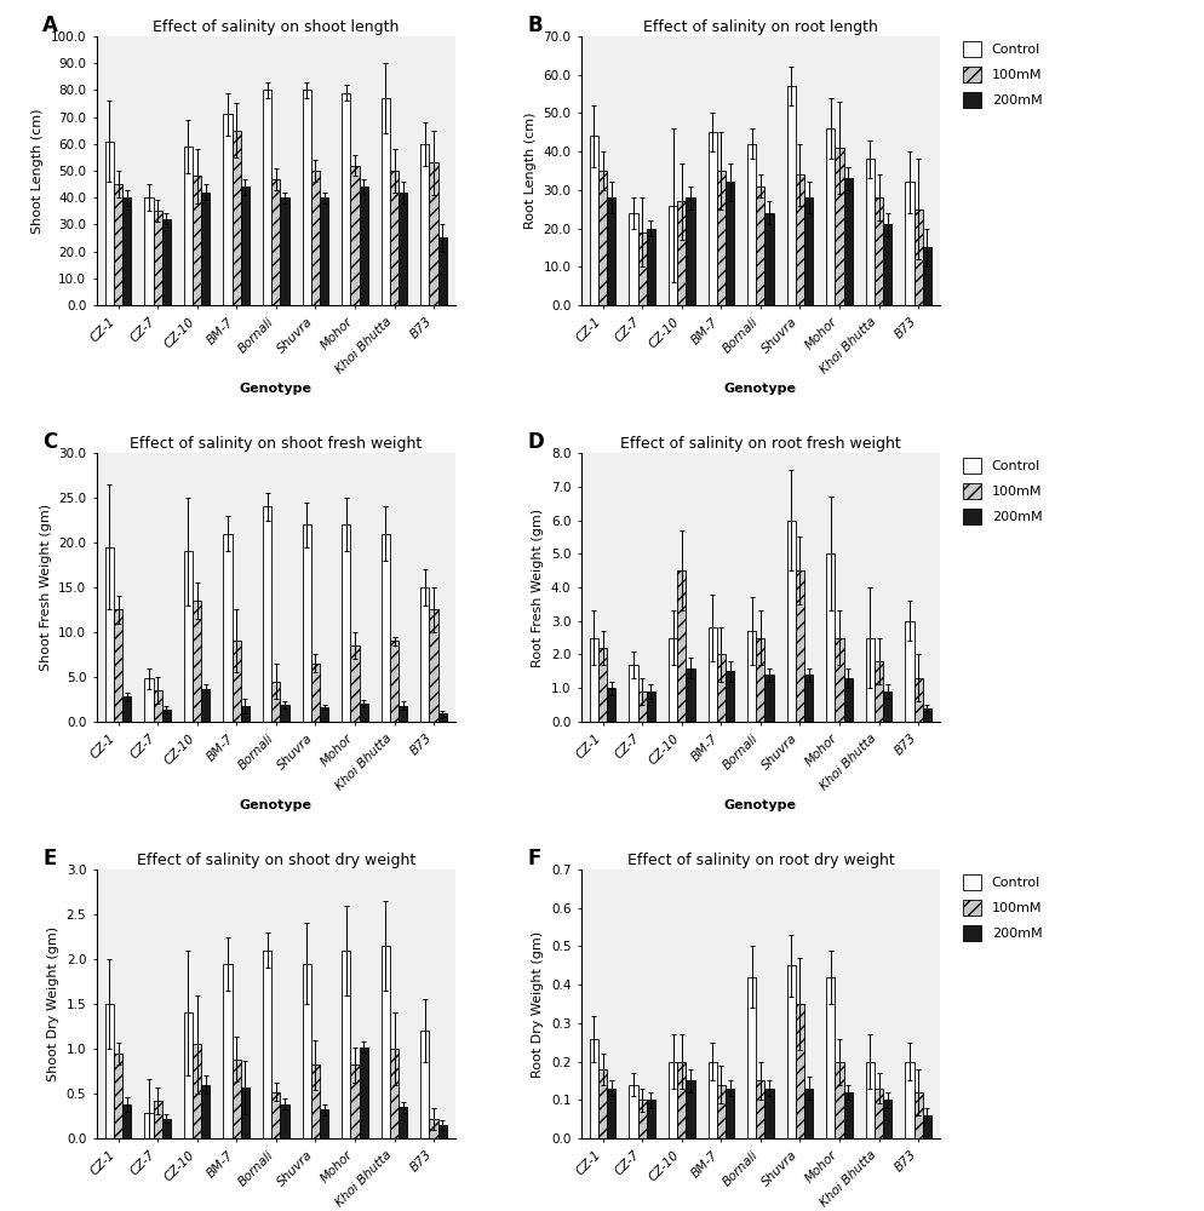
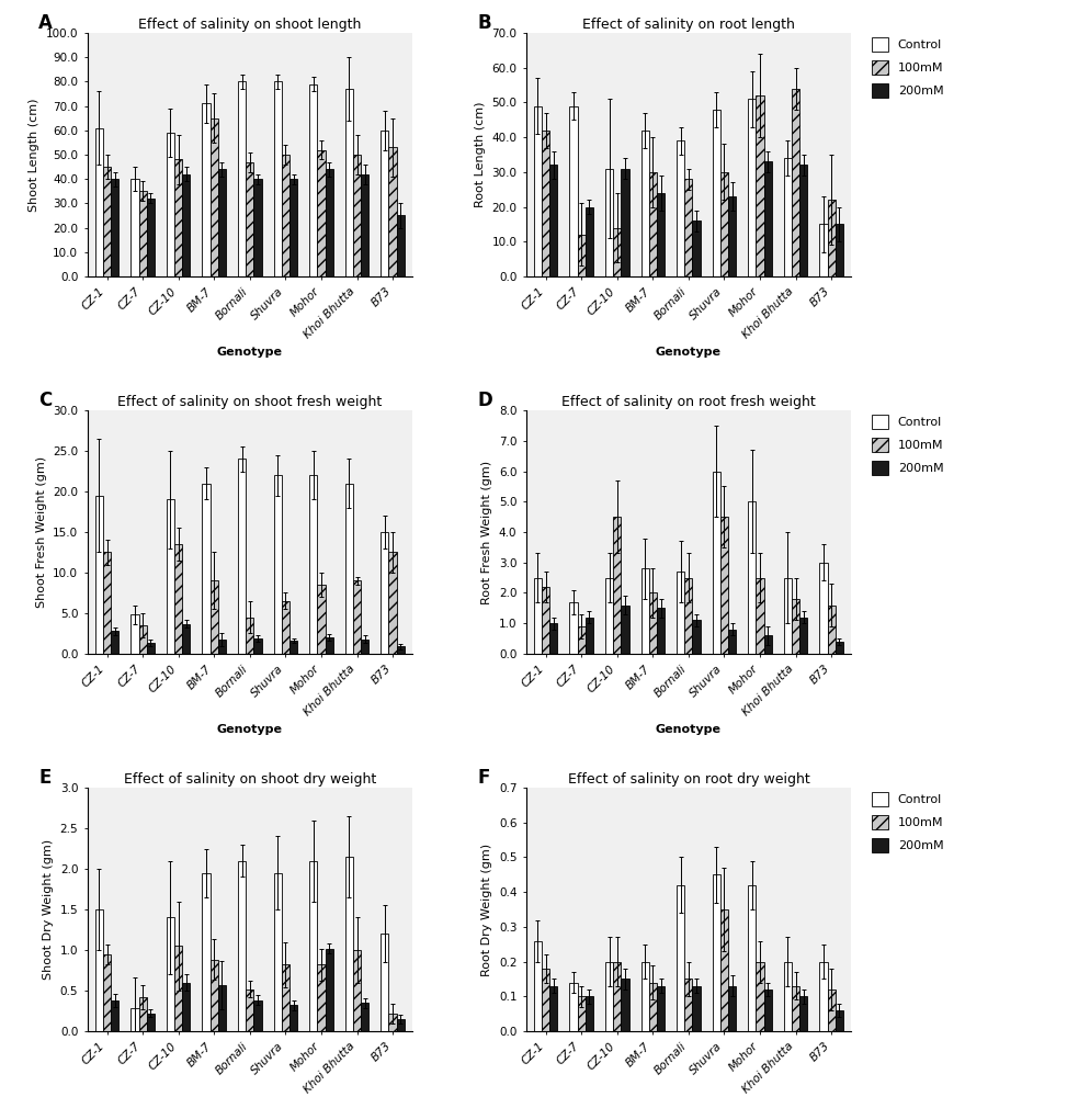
Effect of salinity on root length/Control/CZ-1: 44 -> 49
Effect of salinity on root length/100mM/CZ-1: 35 -> 42
Effect of salinity on root length/200mM/CZ-1: 28 -> 32
Effect of salinity on root length/Control/CZ-7: 24 -> 49
Effect of salinity on root length/100mM/CZ-7: 19 -> 12
Effect of salinity on root length/Control/CZ-10: 26 -> 31
Effect of salinity on root length/100mM/CZ-10: 27 -> 14
Effect of salinity on root length/200mM/CZ-10: 28 -> 31
Effect of salinity on root length/Control/BM-7: 45 -> 42
Effect of salinity on root length/100mM/BM-7: 35 -> 30
Effect of salinity on root length/200mM/BM-7: 32 -> 24
Effect of salinity on root length/Control/Bornali: 42 -> 39
Effect of salinity on root length/100mM/Bornali: 31 -> 28
Effect of salinity on root length/200mM/Bornali: 24 -> 16
Effect of salinity on root length/Control/Shuvra: 57 -> 48
Effect of salinity on root length/100mM/Shuvra: 34 -> 30
Effect of salinity on root length/200mM/Shuvra: 28 -> 23
Effect of salinity on root length/Control/Mohor: 46 -> 51
Effect of salinity on root length/100mM/Mohor: 41 -> 52
Effect of salinity on root length/Control/Khoi Bhutta: 38 -> 34
Effect of salinity on root length/100mM/Khoi Bhutta: 28 -> 54
Effect of salinity on root length/200mM/Khoi Bhutta: 21 -> 32
Effect of salinity on root length/Control/B73: 32 -> 15
Effect of salinity on root length/100mM/B73: 25 -> 22
Effect of salinity on root fresh weight/200mM/CZ-7: 0.9 -> 1.2
Effect of salinity on root fresh weight/200mM/Bornali: 1.4 -> 1.1
Effect of salinity on root fresh weight/200mM/Shuvra: 1.4 -> 0.8
Effect of salinity on root fresh weight/200mM/Mohor: 1.3 -> 0.6
Effect of salinity on root fresh weight/200mM/Khoi Bhutta: 0.9 -> 1.2
Effect of salinity on root fresh weight/100mM/B73: 1.3 -> 1.6
